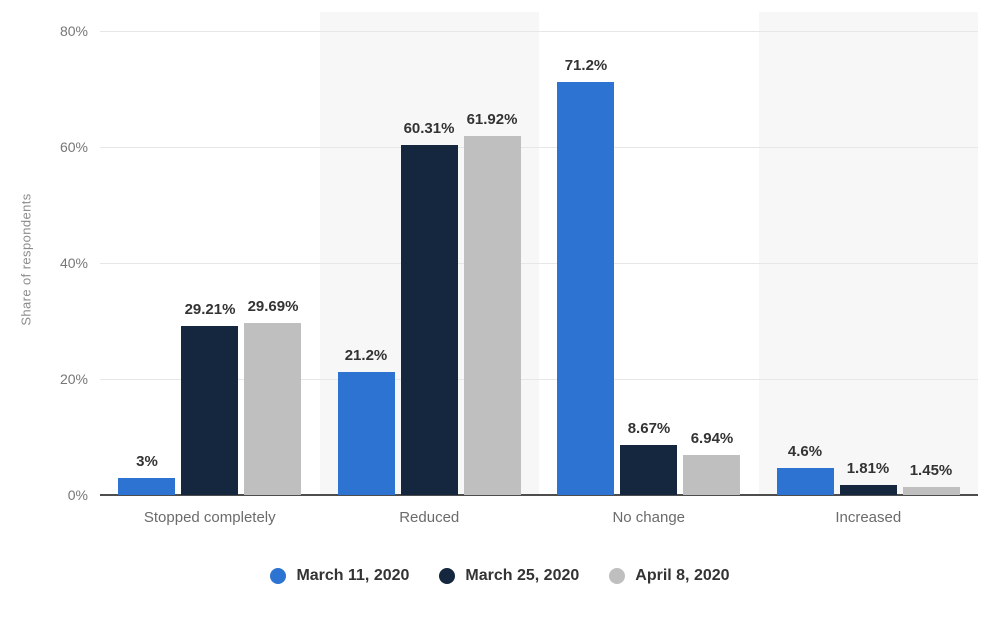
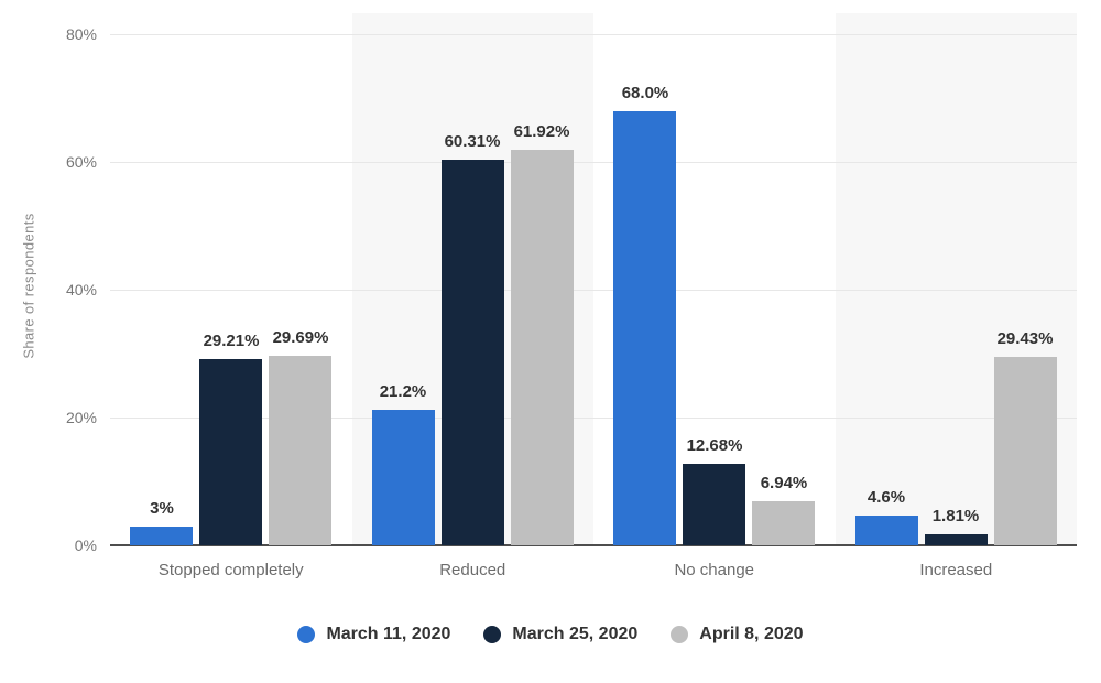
March 11, 2020/No change: 71.2% -> 68.0%
March 25, 2020/No change: 8.67% -> 12.68%
April 8, 2020/Increased: 1.45% -> 29.43%
